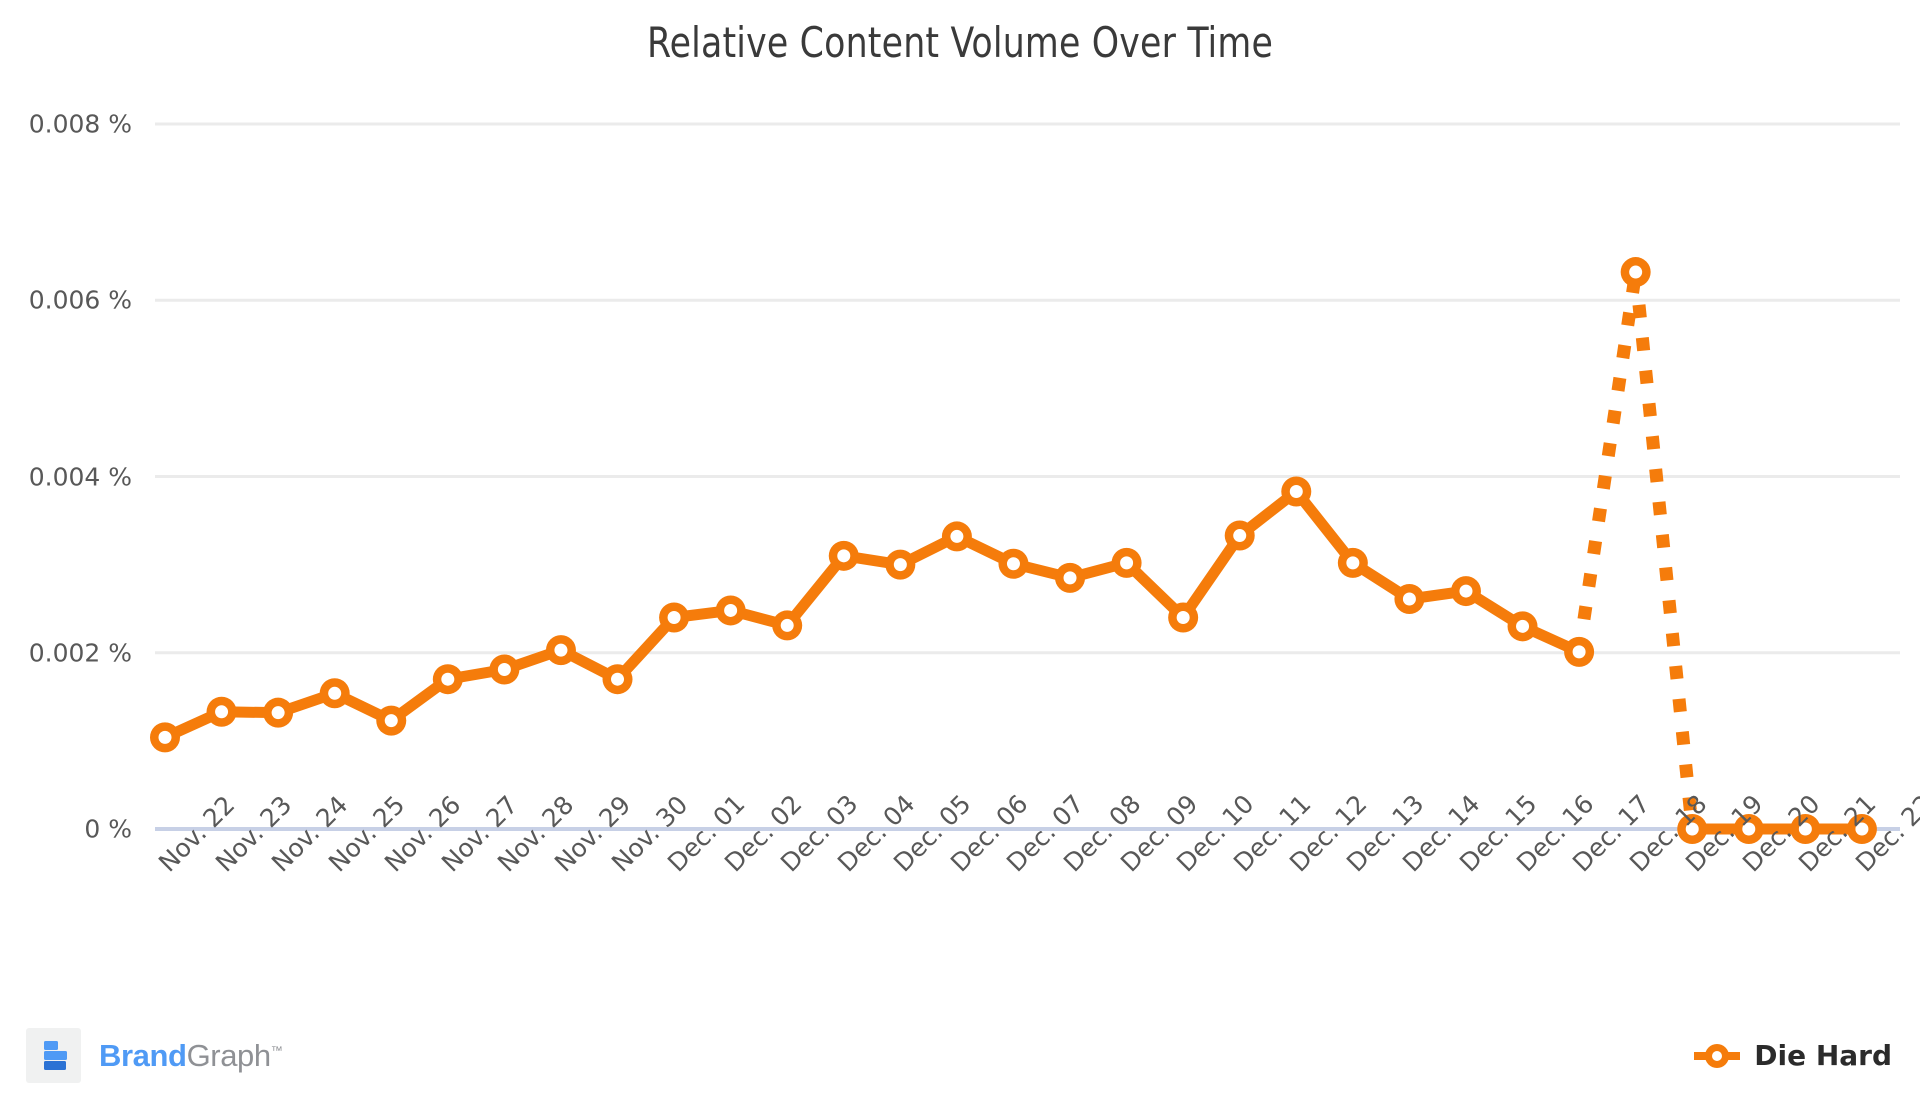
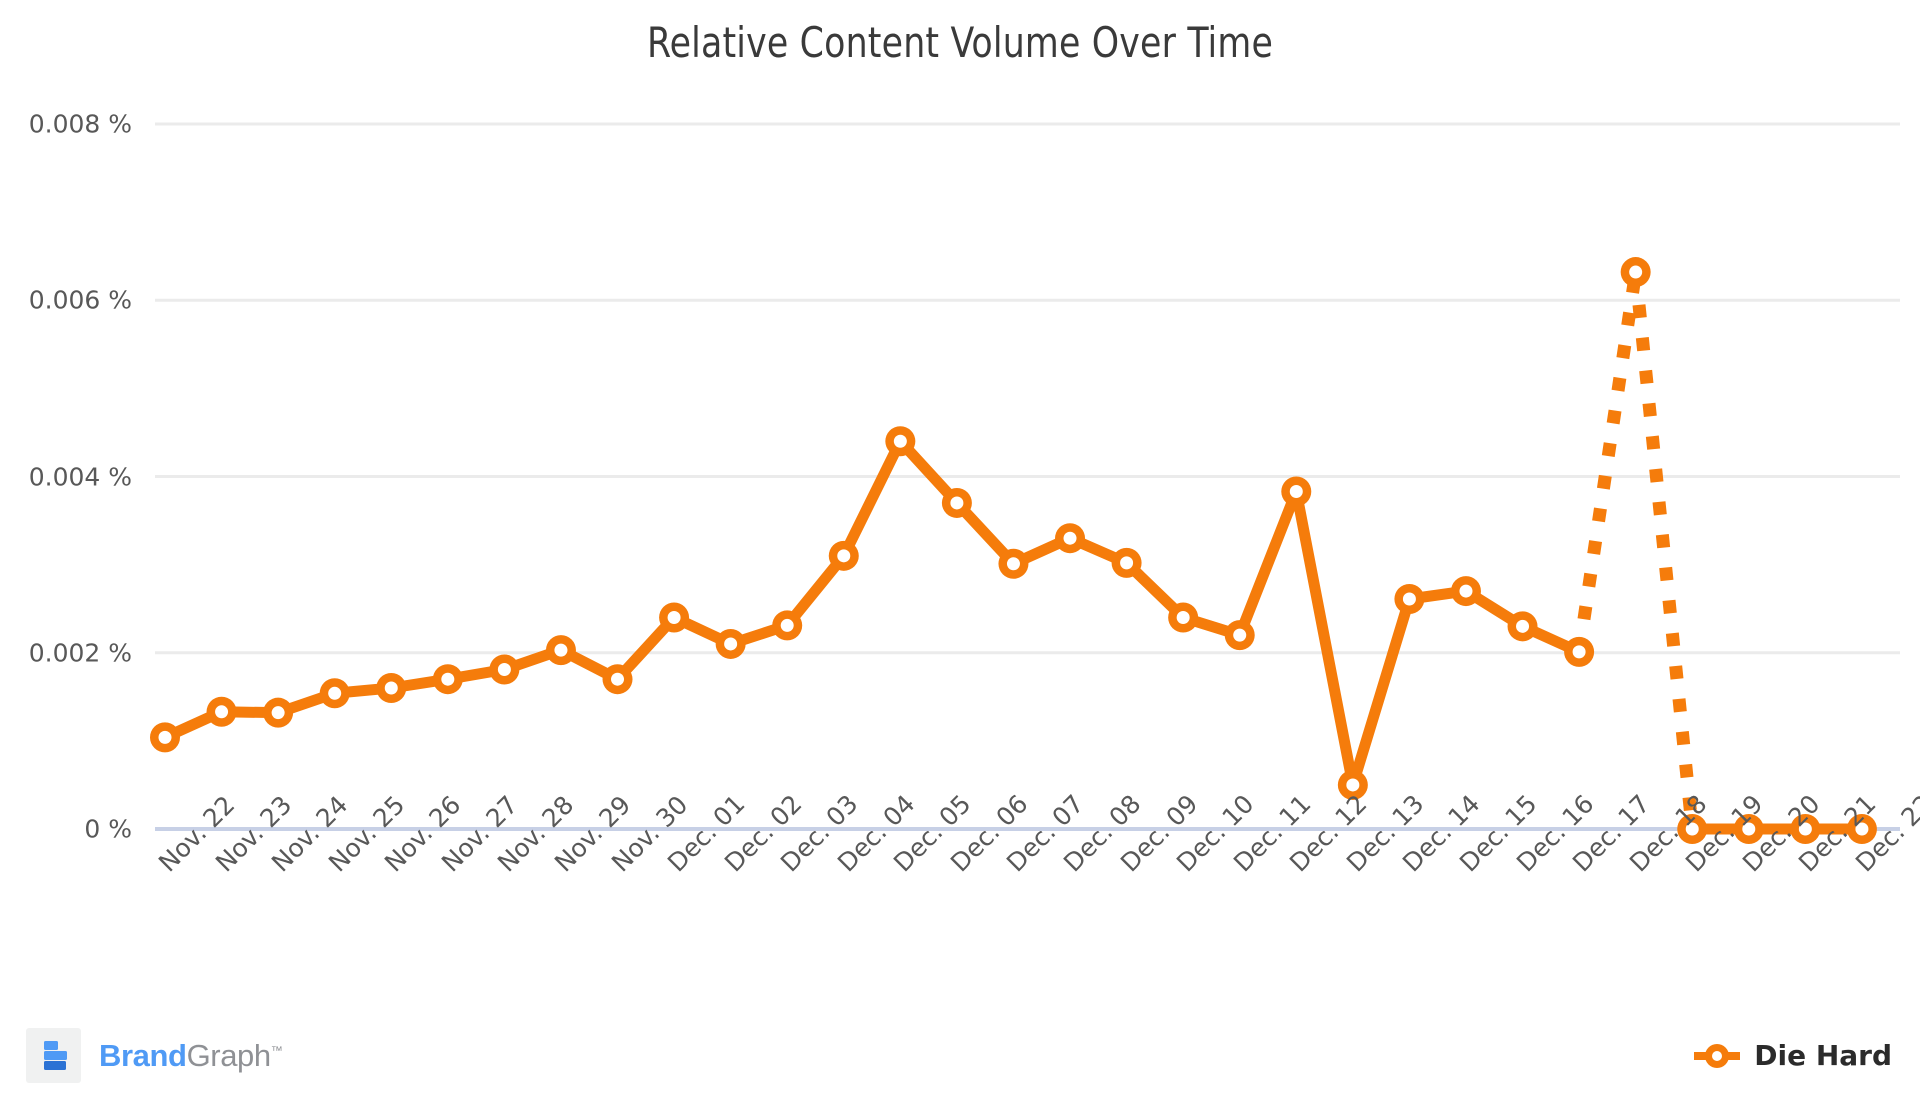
Nov. 26: 0.0012% -> 0.0016%
Dec. 02: 0.0025% -> 0.0021%
Dec. 05: 0.0030% -> 0.0044%
Dec. 06: 0.0033% -> 0.0037%
Dec. 08: 0.0029% -> 0.0033%
Dec. 11: 0.0033% -> 0.0022%
Dec. 13: 0.0030% -> 0.0005%
